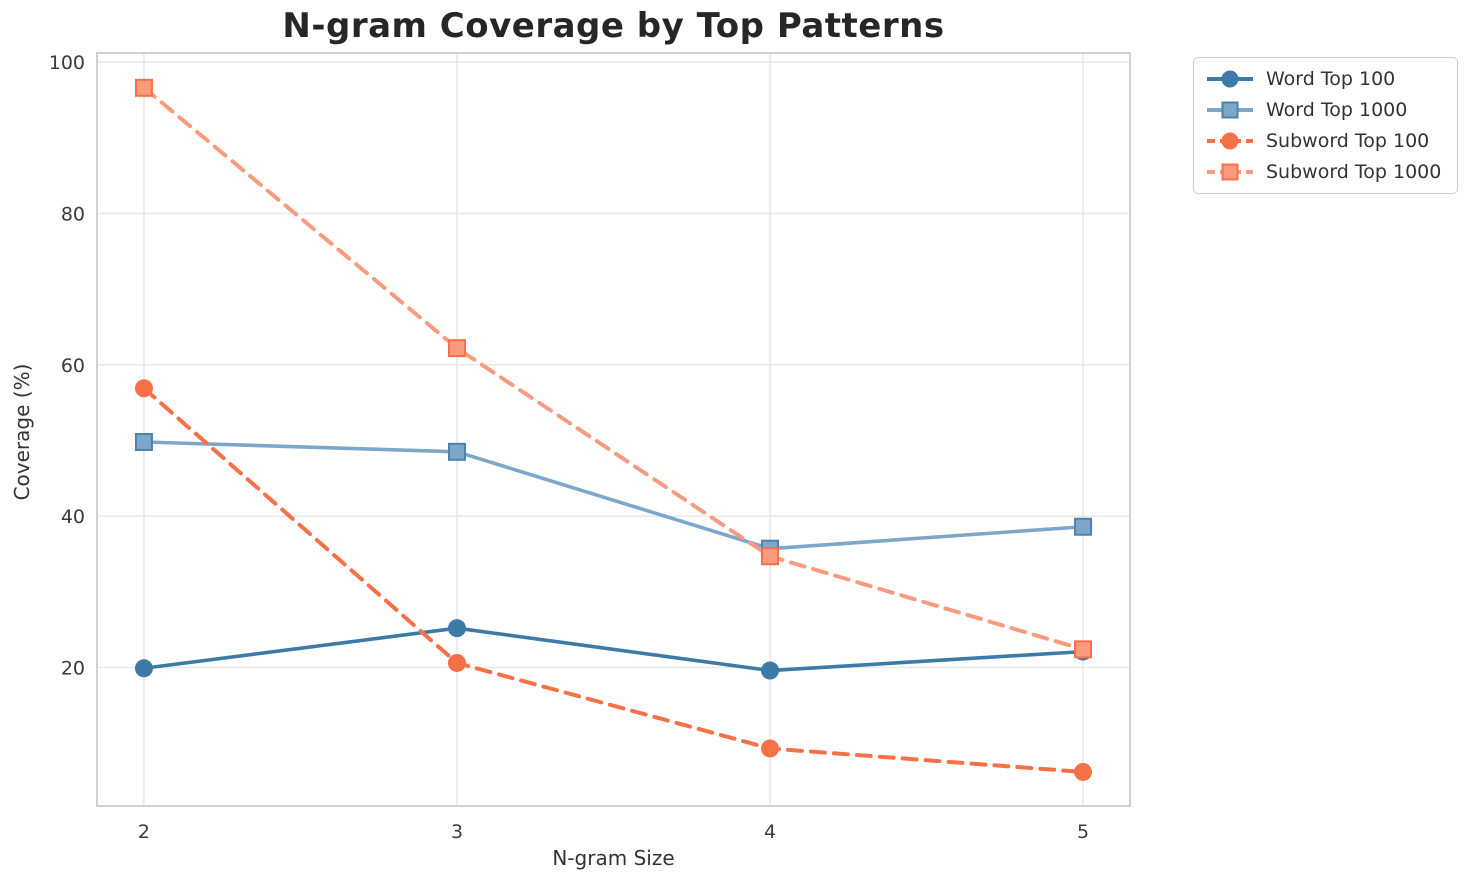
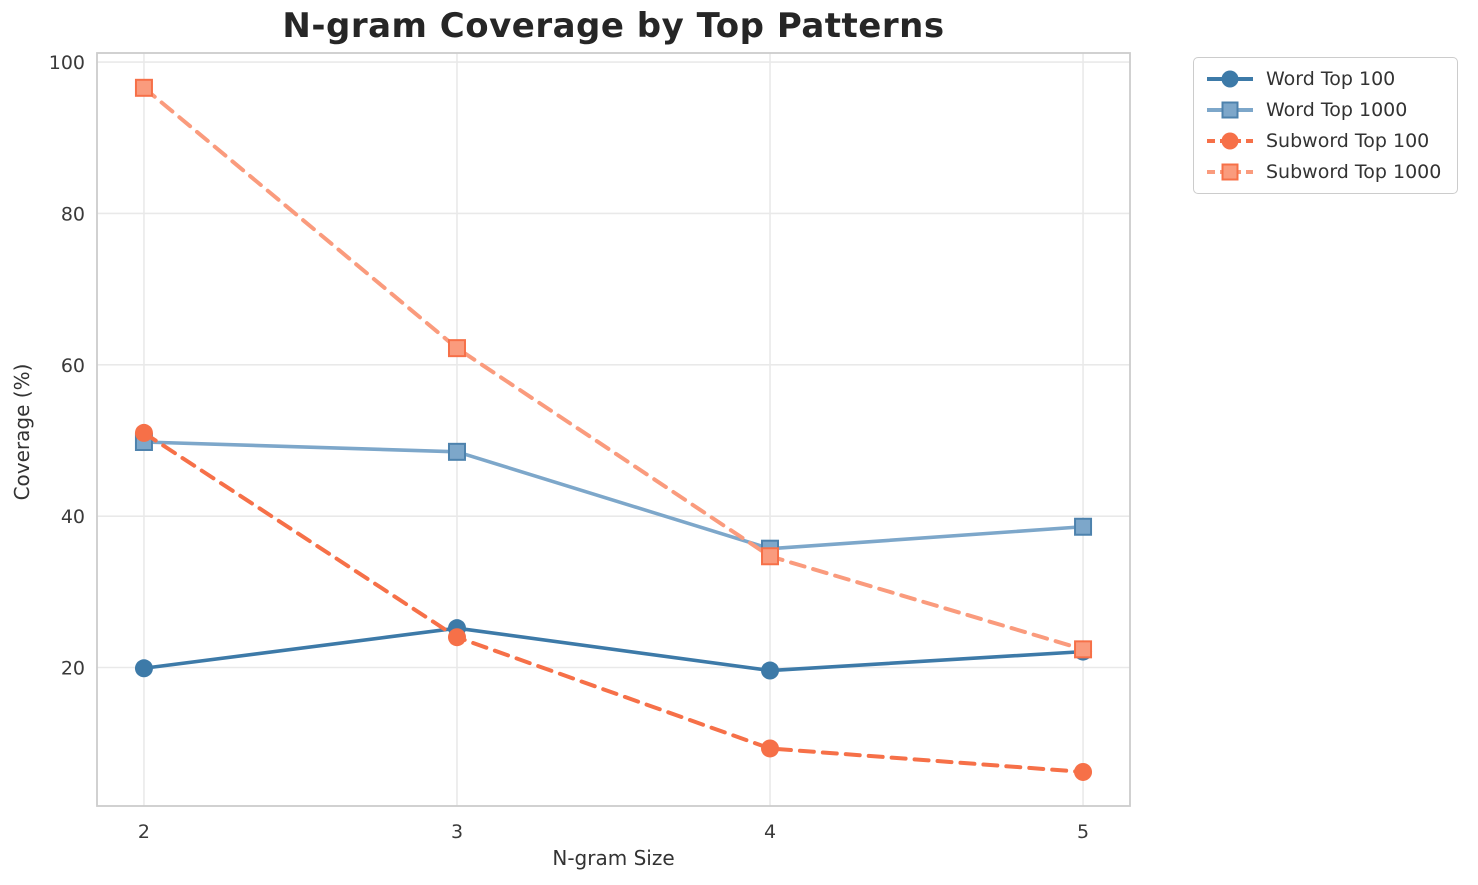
Subword Top 100/2: 57 -> 51
Subword Top 100/3: 21 -> 24
